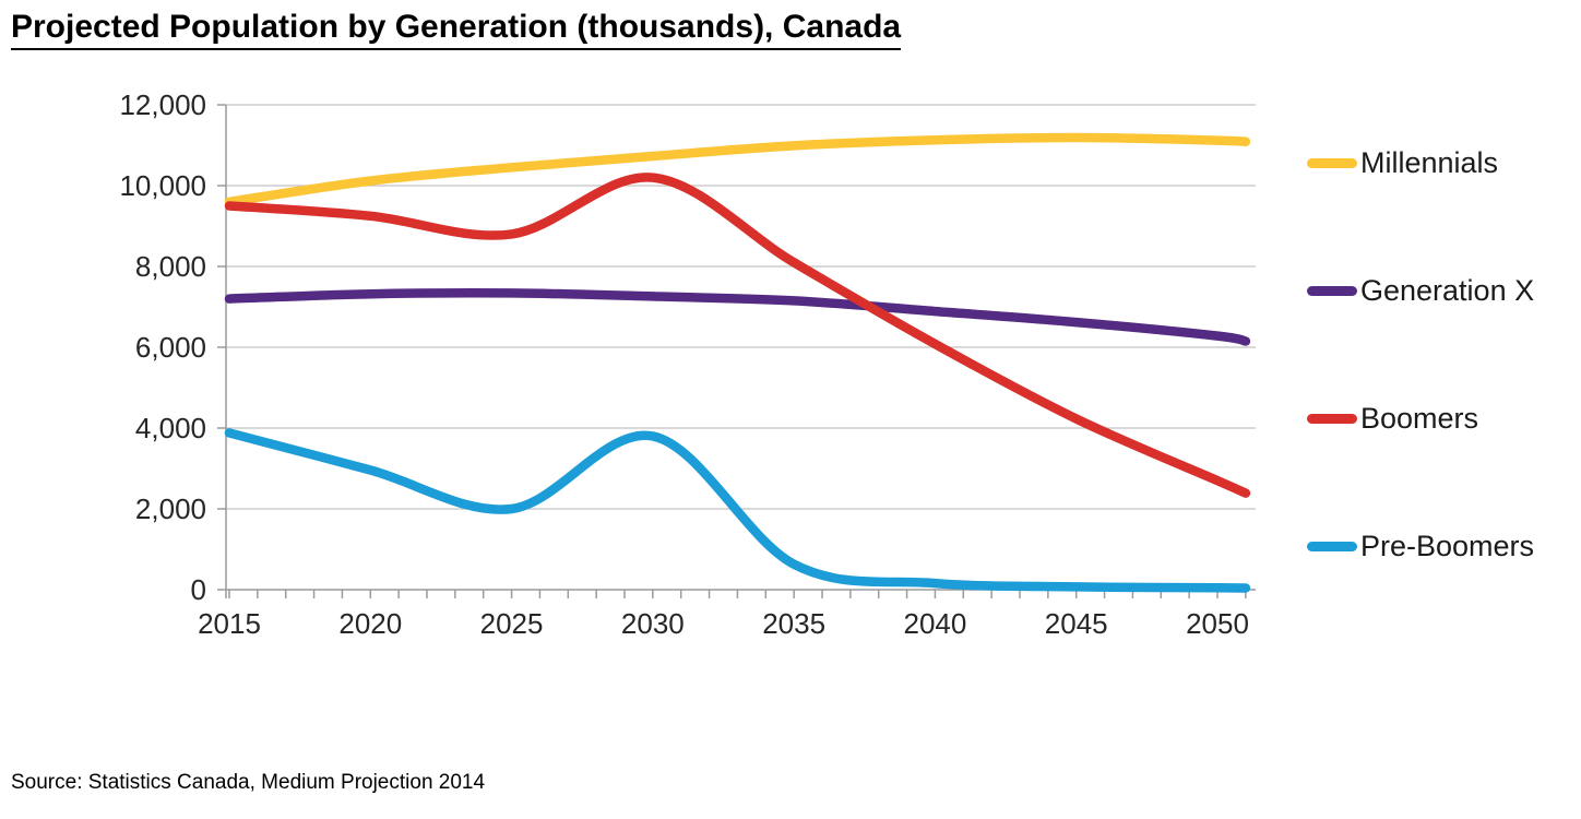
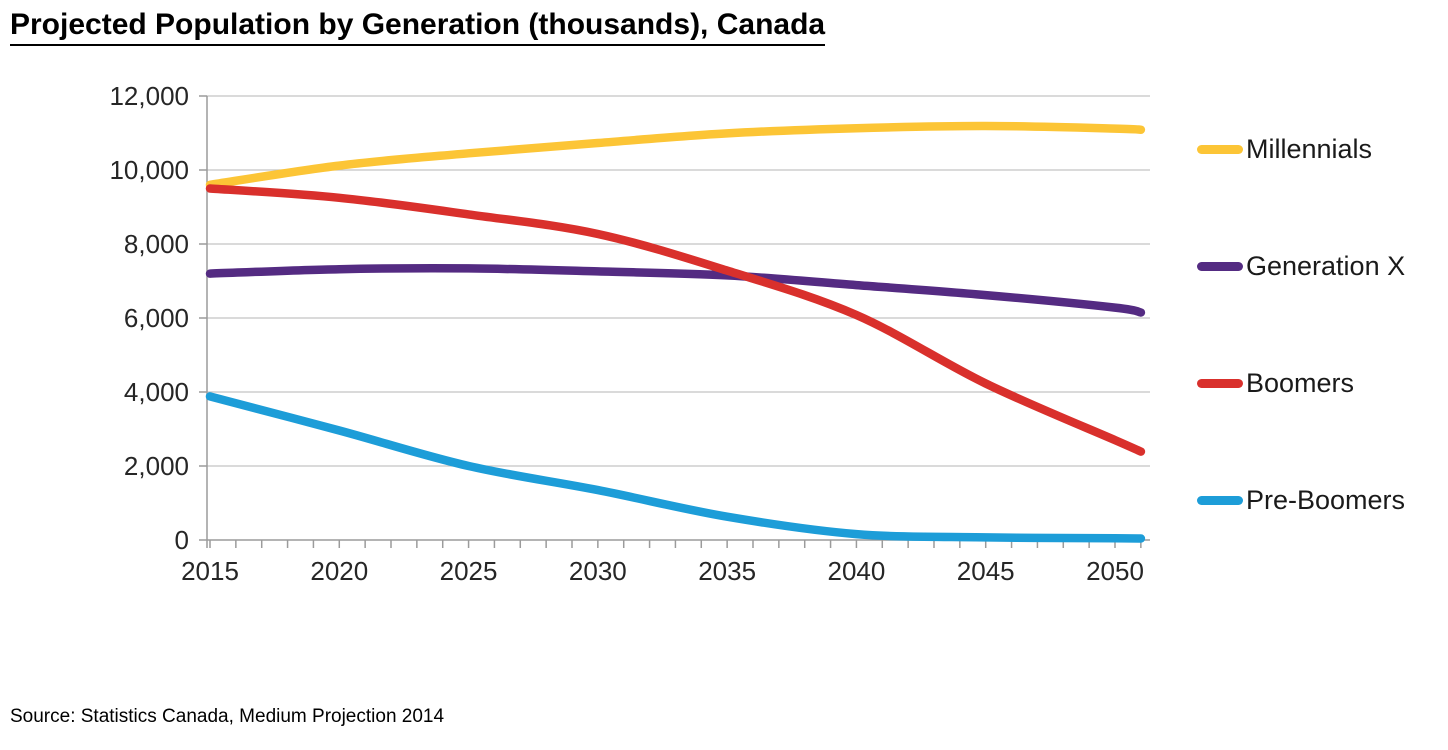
Boomers/2030: 10200 -> 8300
Pre-Boomers/2030: 3800 -> 1400
Boomers/2035: 8100 -> 7300
